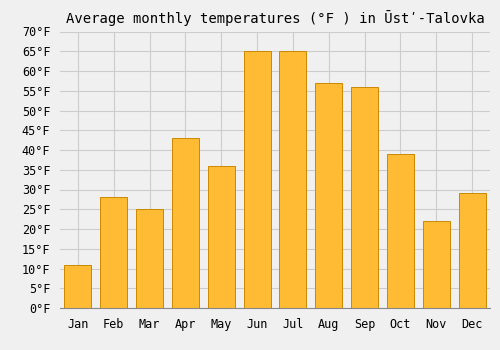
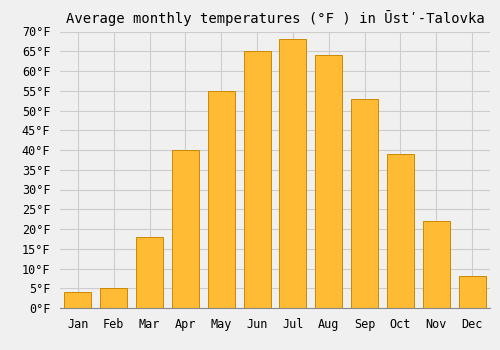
Jan: 11°F -> 4°F
Feb: 28°F -> 5°F
Mar: 25°F -> 18°F
Apr: 43°F -> 40°F
May: 36°F -> 55°F
Jul: 65°F -> 68°F
Aug: 57°F -> 64°F
Sep: 56°F -> 53°F
Dec: 29°F -> 8°F
